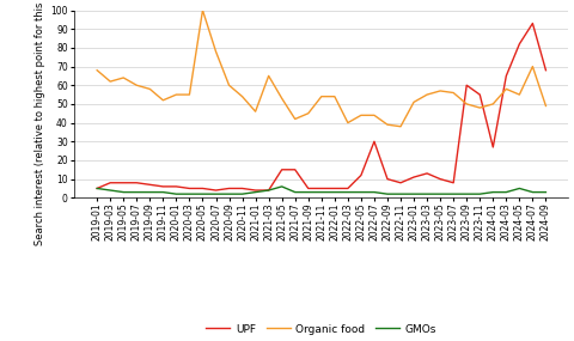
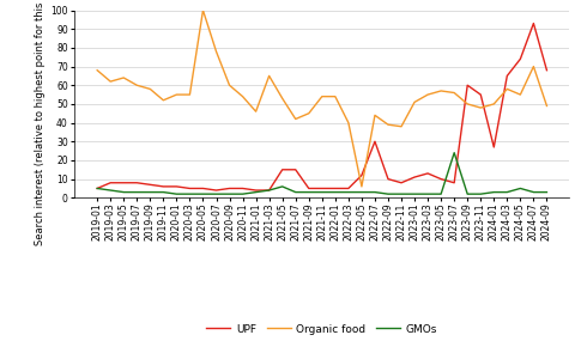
Organic food/2022-05: 44 -> 6
GMOs/2023-07: 2 -> 24
UPF/2024-05: 82 -> 74
